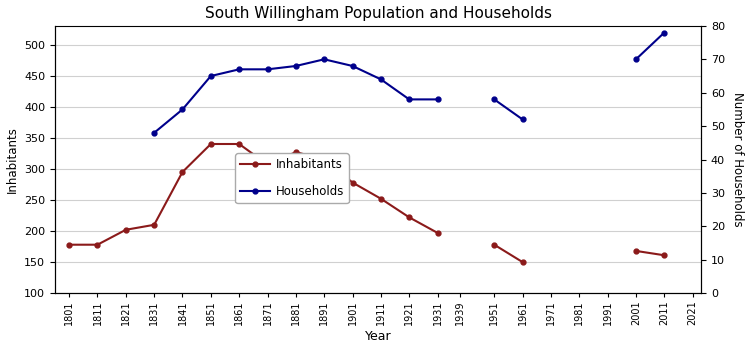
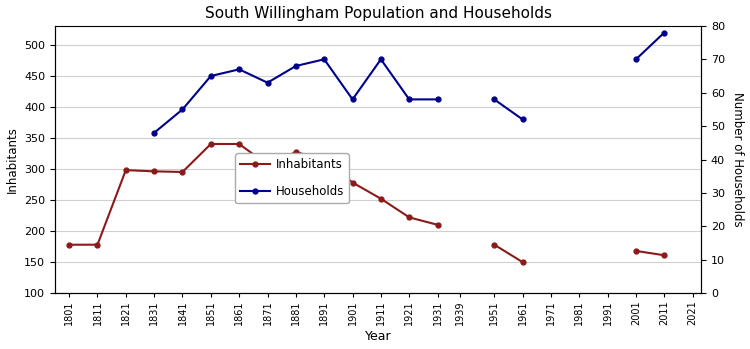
Inhabitants/1821: 202 -> 298
Inhabitants/1831: 210 -> 296
Households/1871: 67 -> 63
Households/1901: 68 -> 58
Households/1911: 64 -> 70
Inhabitants/1931: 197 -> 210
